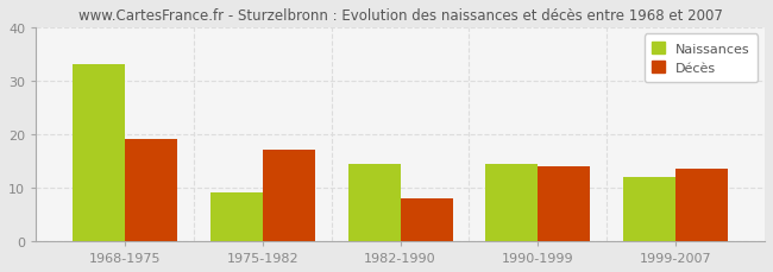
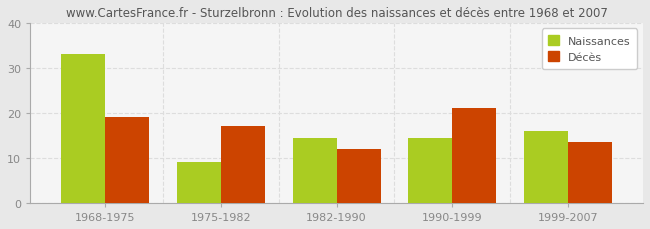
Décès/1982-1990: 8.0 -> 12.0
Décès/1990-1999: 14.0 -> 21.0
Naissances/1999-2007: 12.0 -> 16.0
